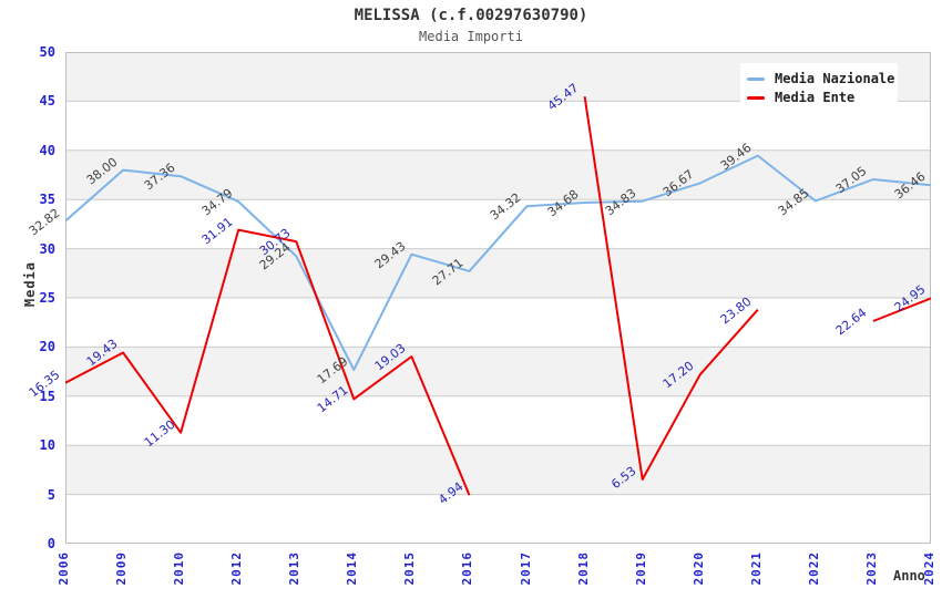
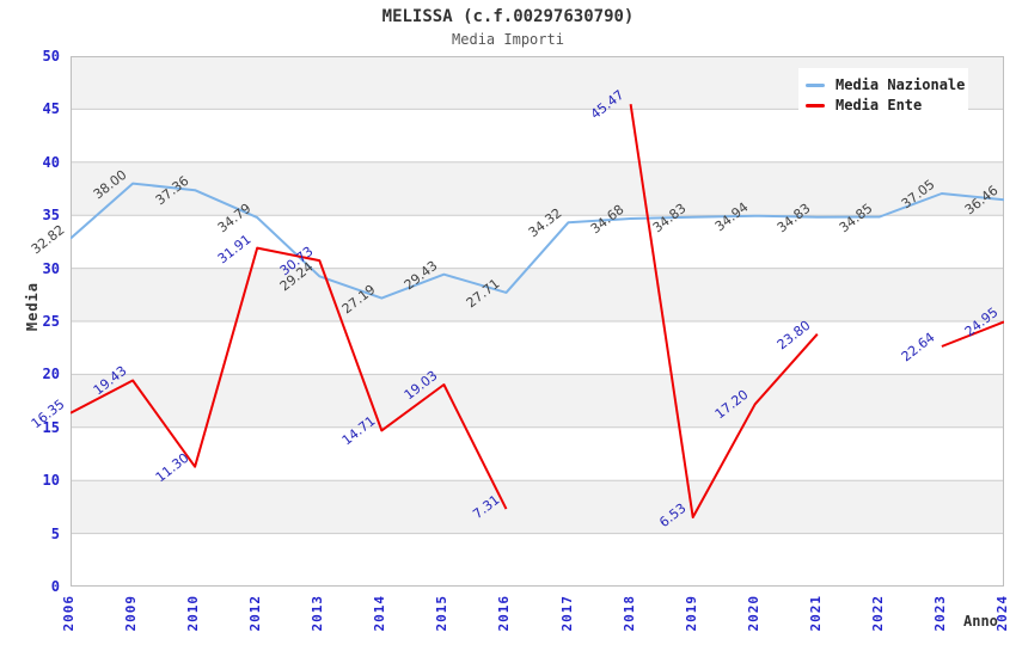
Media Nazionale/2014: 17.69 -> 27.19
Media Ente/2016: 4.94 -> 7.31
Media Nazionale/2020: 36.67 -> 34.94
Media Nazionale/2021: 39.46 -> 34.83
